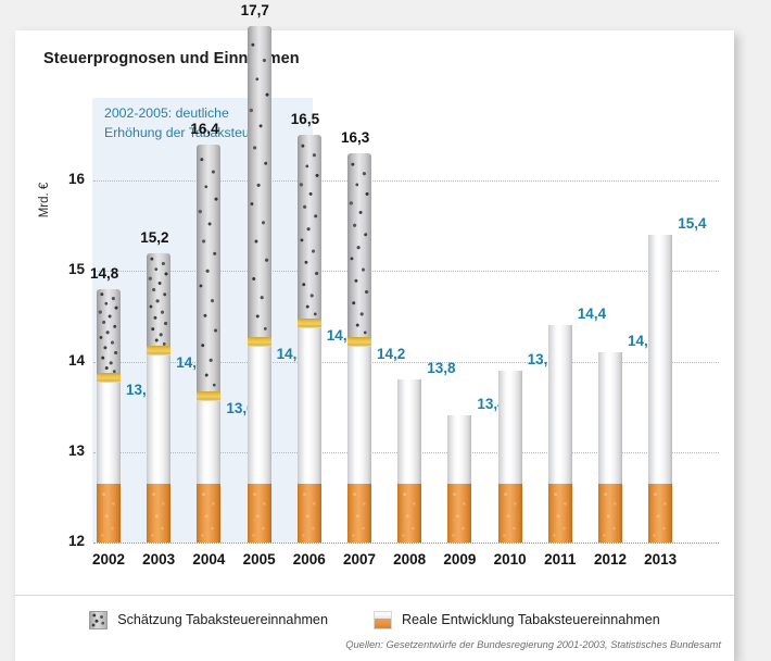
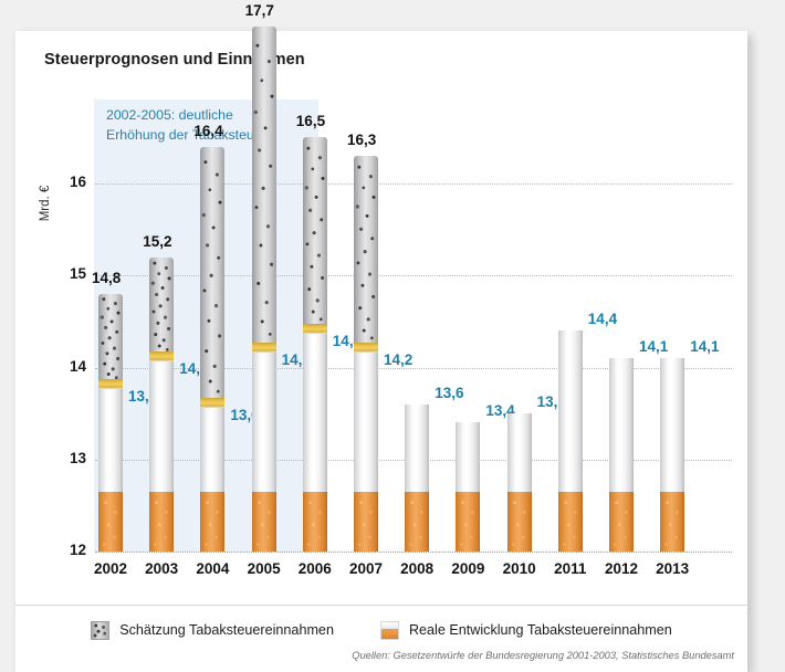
Reale Entwicklung Tabaksteuereinnahmen/2008: 13,8 -> 13,6
Reale Entwicklung Tabaksteuereinnahmen/2010: 13,9 -> 13,5
Reale Entwicklung Tabaksteuereinnahmen/2013: 15,4 -> 14,1
